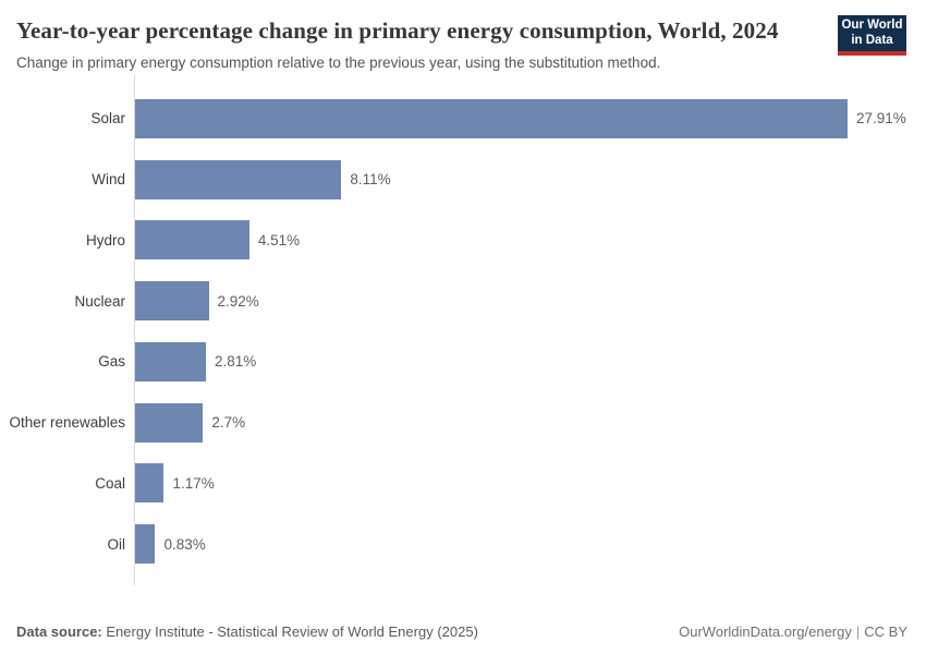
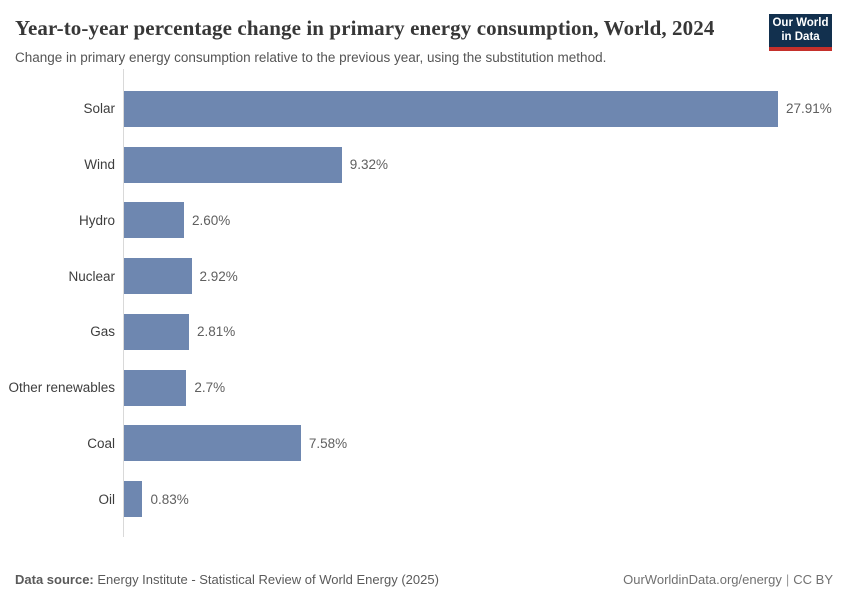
Wind: 8.11% -> 9.32%
Hydro: 4.51% -> 2.60%
Coal: 1.17% -> 7.58%
